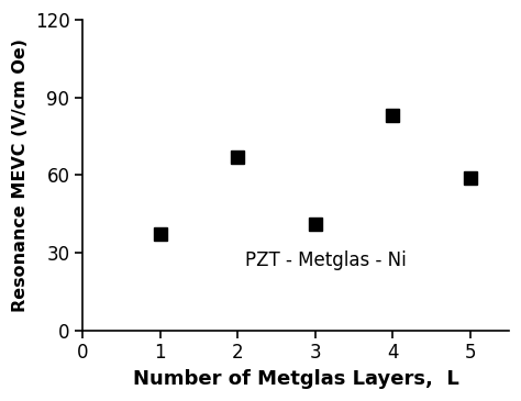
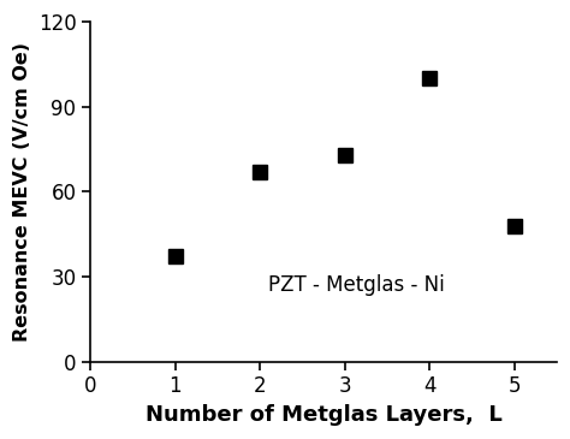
3: 41 -> 73
4: 83 -> 100
5: 59 -> 48
